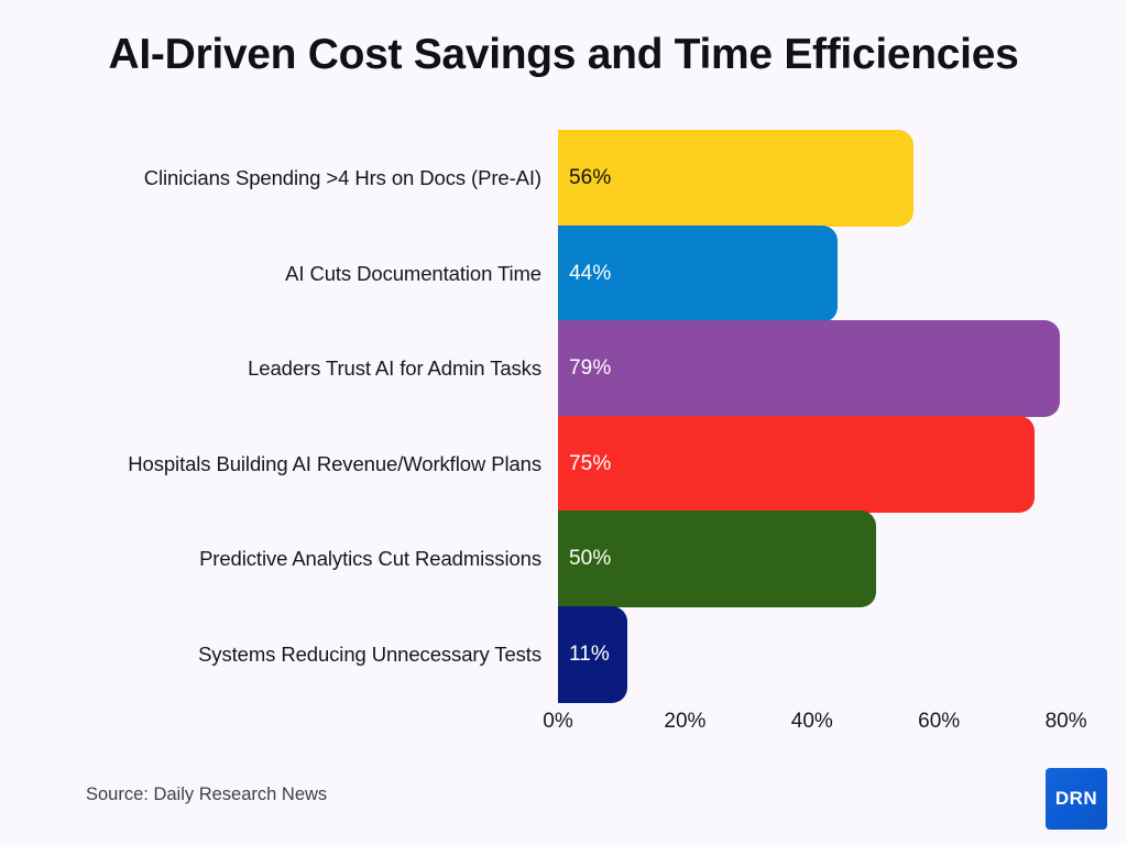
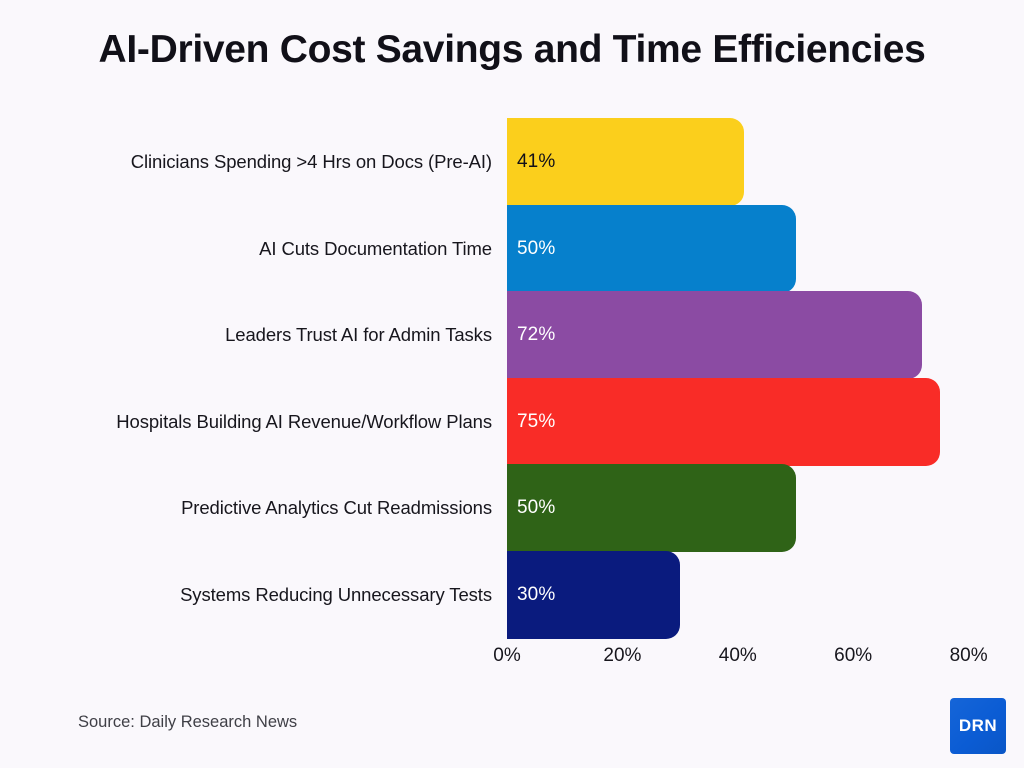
Clinicians Spending >4 Hrs on Docs (Pre-AI): 56% -> 41%
AI Cuts Documentation Time: 44% -> 50%
Leaders Trust AI for Admin Tasks: 79% -> 72%
Systems Reducing Unnecessary Tests: 11% -> 30%
